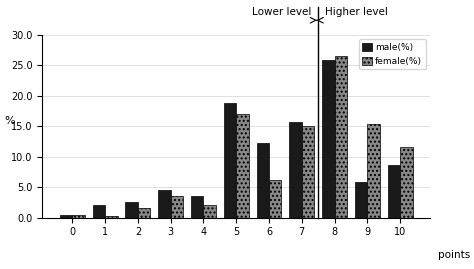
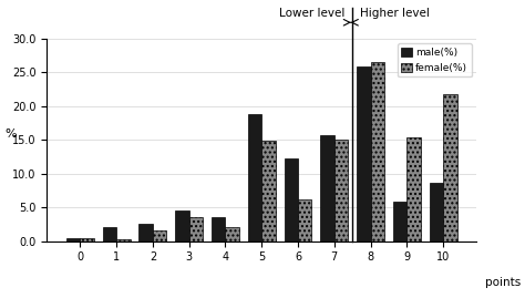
female(%)/5: 17.0 -> 14.8
female(%)/10: 11.6 -> 21.8
